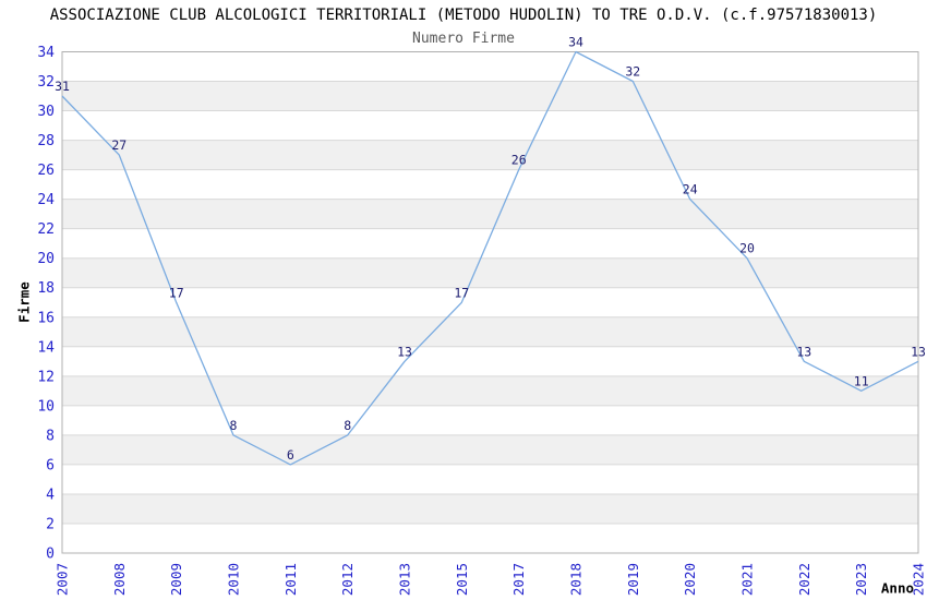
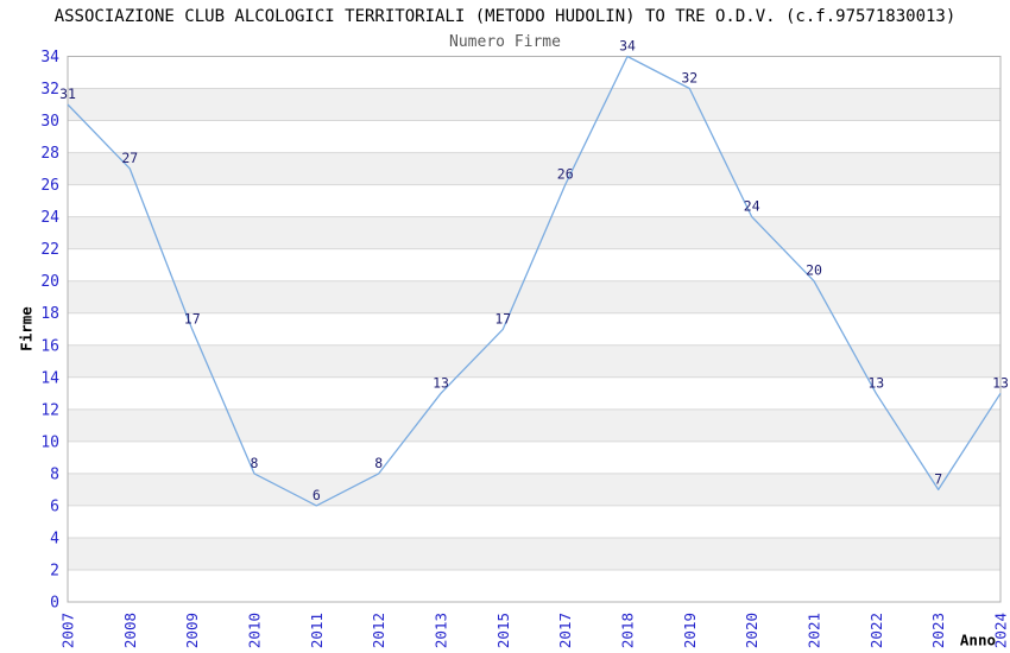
2023: 11 -> 7
